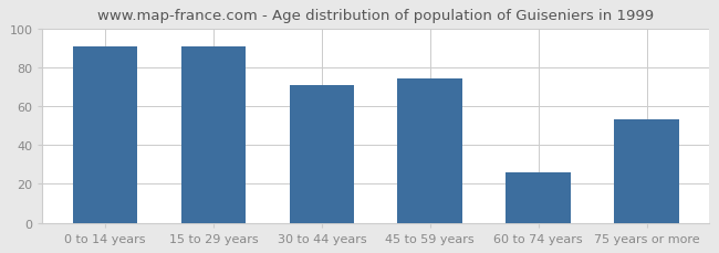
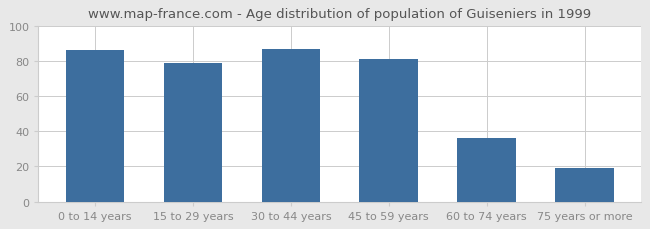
0 to 14 years: 91 -> 86
15 to 29 years: 91 -> 79
30 to 44 years: 71 -> 87
45 to 59 years: 74 -> 81
60 to 74 years: 26 -> 36
75 years or more: 53 -> 19
